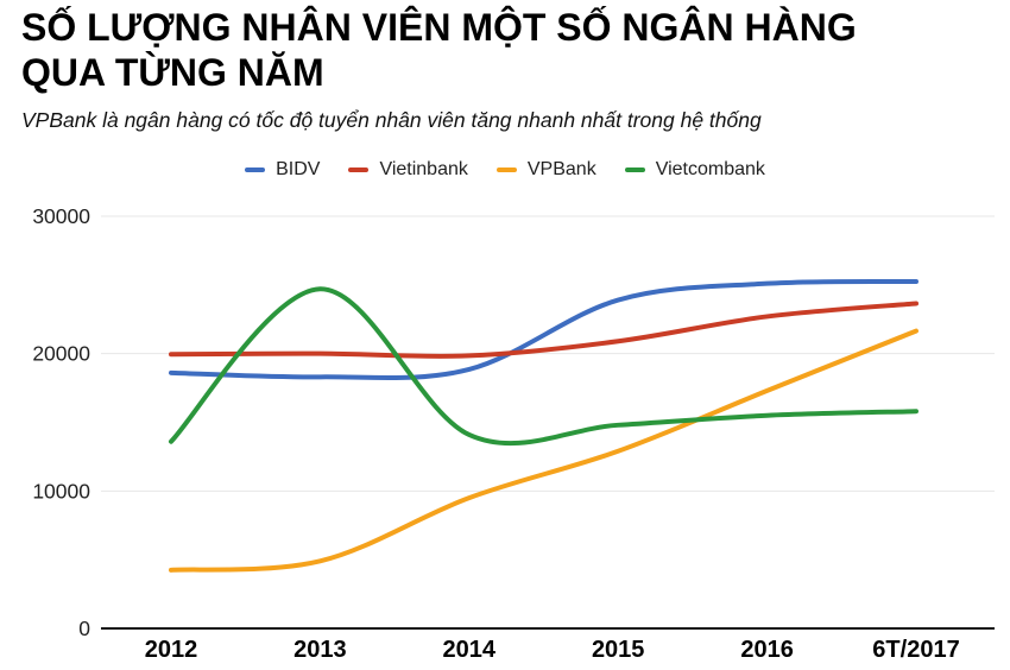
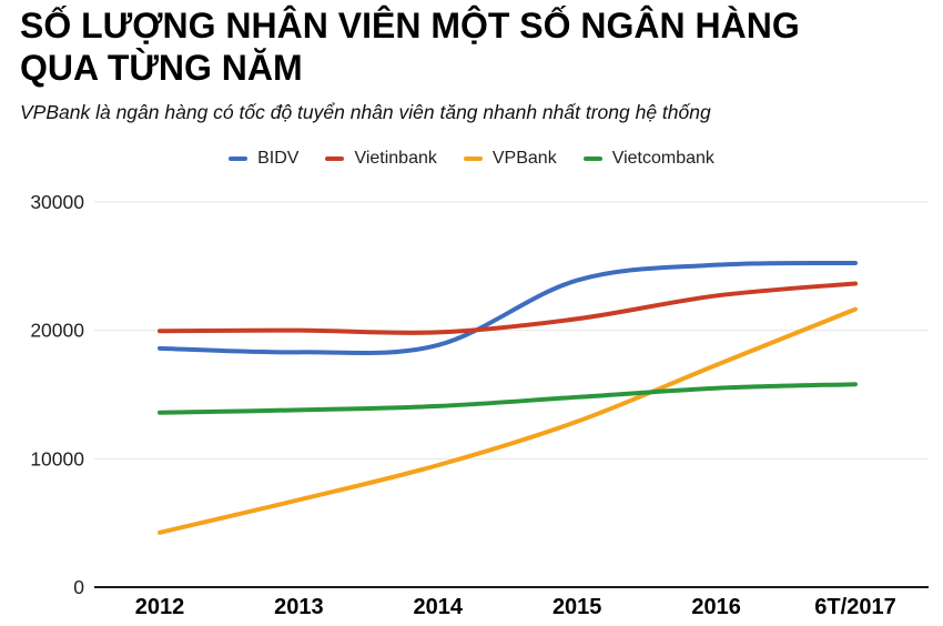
VPBank/2013: 4900 -> 6800
Vietcombank/2013: 24700 -> 13800
